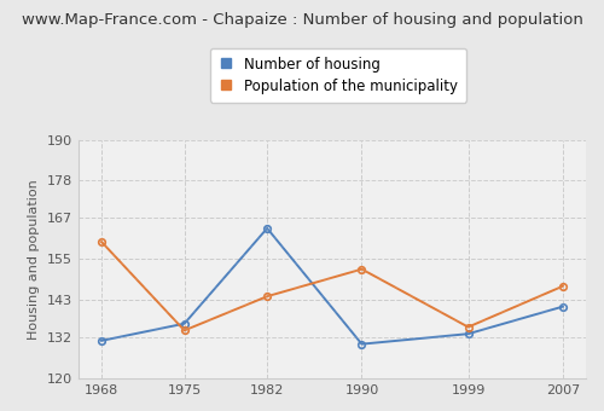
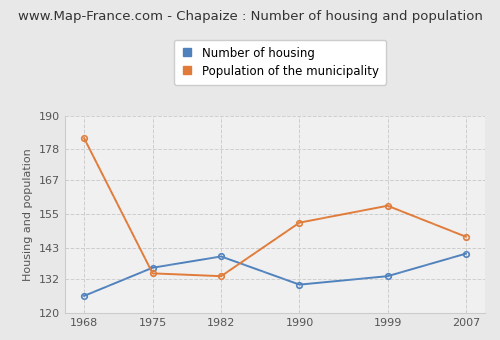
Number of housing/1968: 131 -> 126
Population of the municipality/1968: 160 -> 182
Number of housing/1982: 164 -> 140
Population of the municipality/1982: 144 -> 133
Population of the municipality/1999: 135 -> 158
